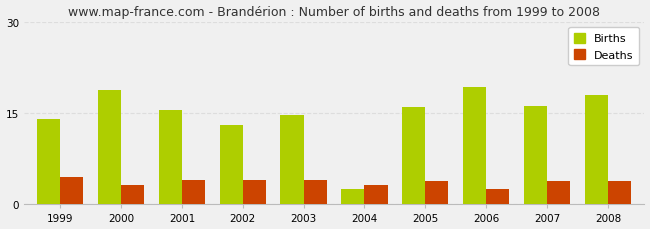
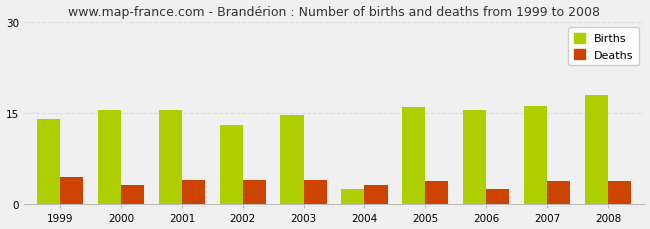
Births/2000: 18.8 -> 15.5
Births/2006: 19.2 -> 15.5
